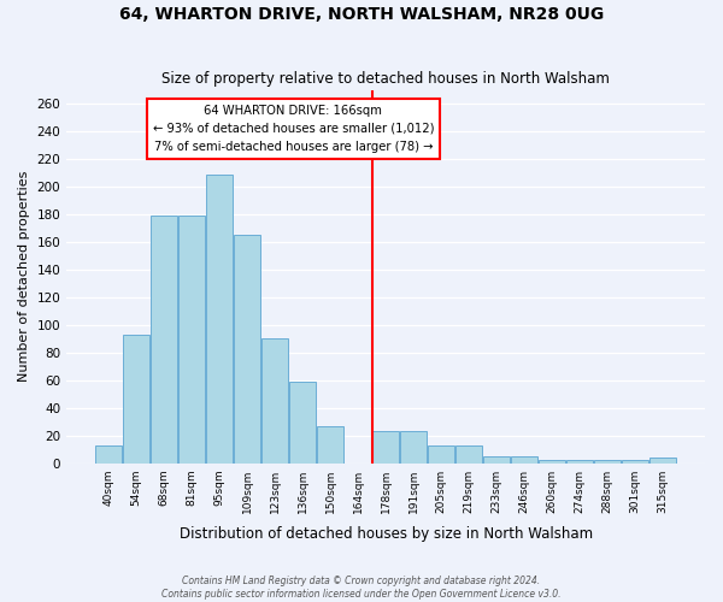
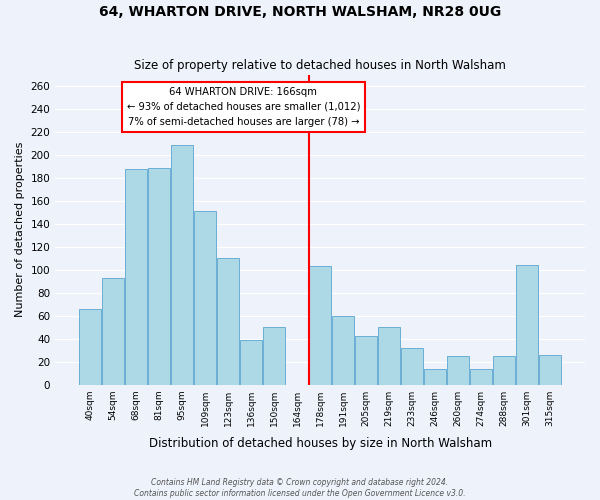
40sqm: 13 -> 66
68sqm: 179 -> 188
81sqm: 179 -> 189
109sqm: 165 -> 151
123sqm: 90 -> 110
136sqm: 59 -> 39
150sqm: 27 -> 50
178sqm: 23 -> 103
191sqm: 23 -> 60
205sqm: 13 -> 42
219sqm: 13 -> 50
233sqm: 5 -> 32
246sqm: 5 -> 14
260sqm: 2 -> 25
274sqm: 2 -> 14
288sqm: 2 -> 25
301sqm: 2 -> 104
315sqm: 4 -> 26
